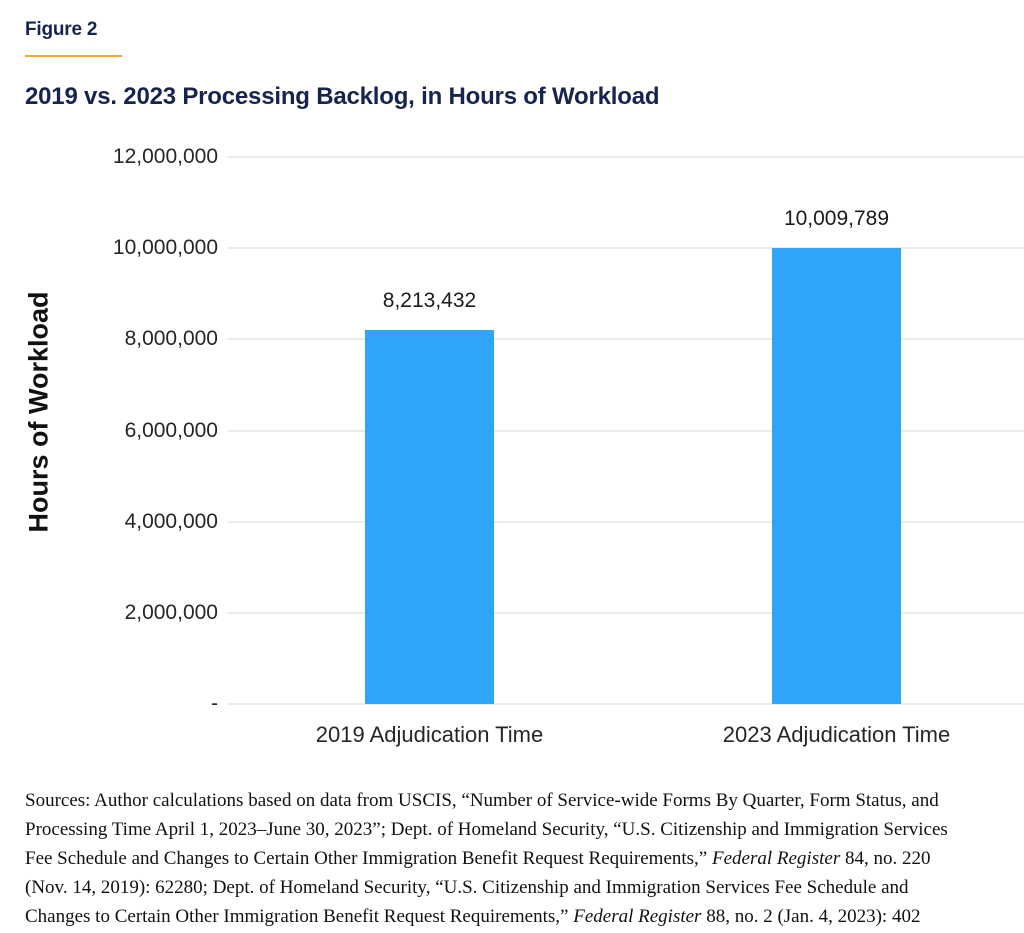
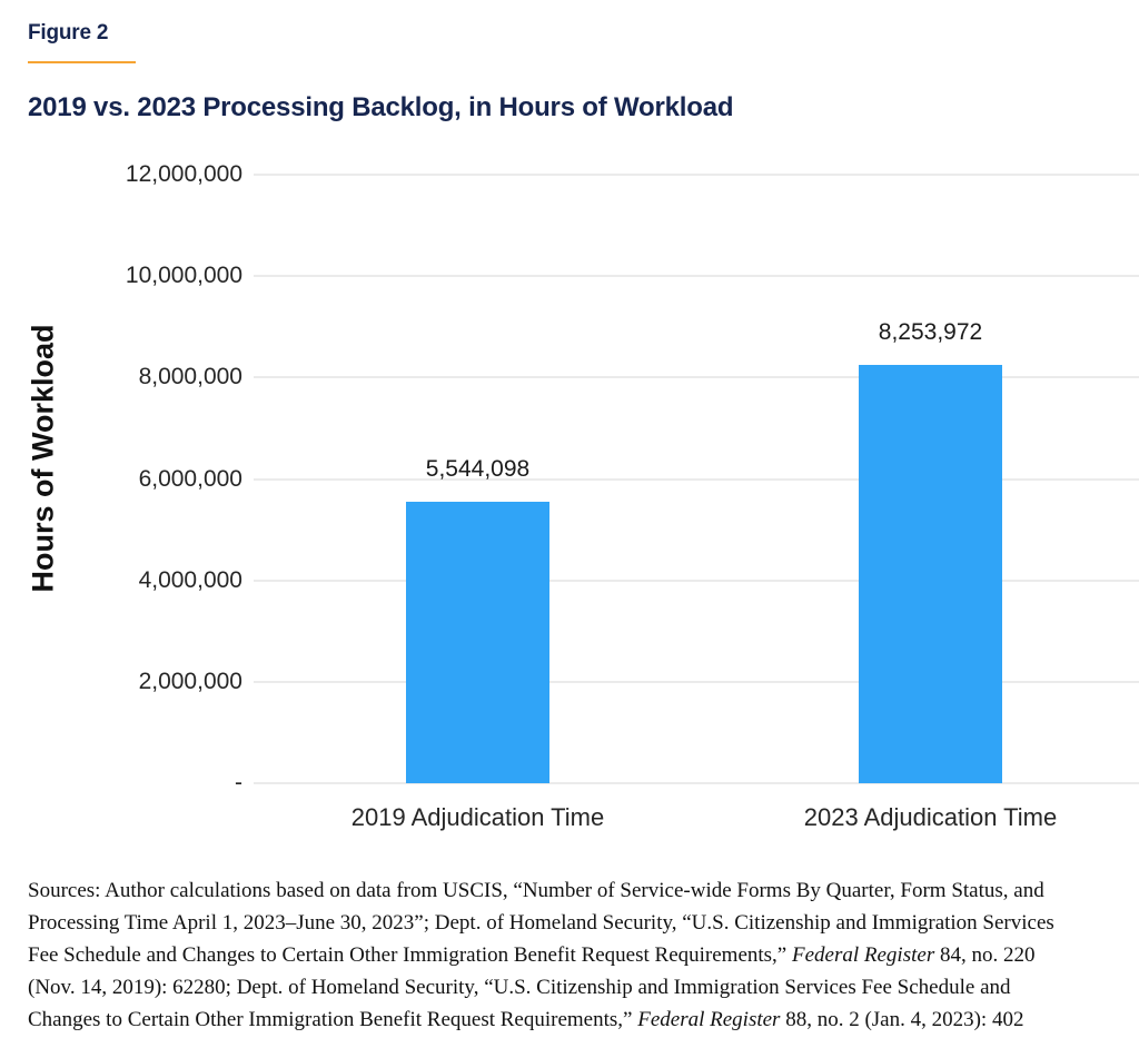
2019 Adjudication Time: 8,213,432 -> 5,544,098
2023 Adjudication Time: 10,009,789 -> 8,253,972
